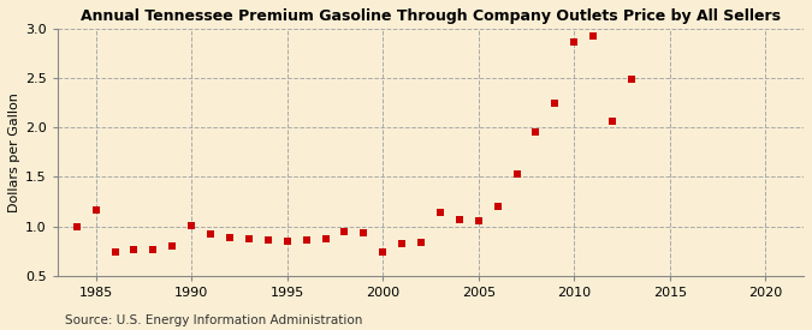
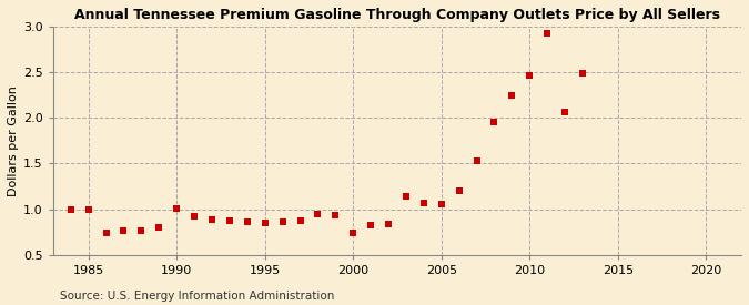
1985: 1.16 -> 1.00
2010: 2.86 -> 2.46
